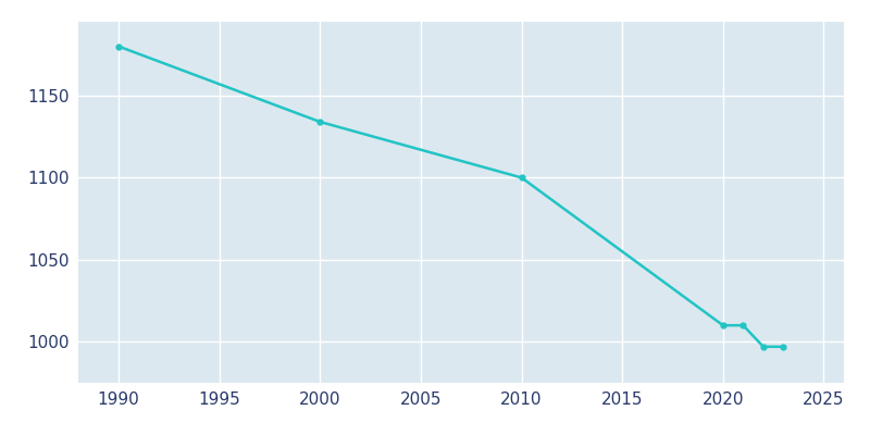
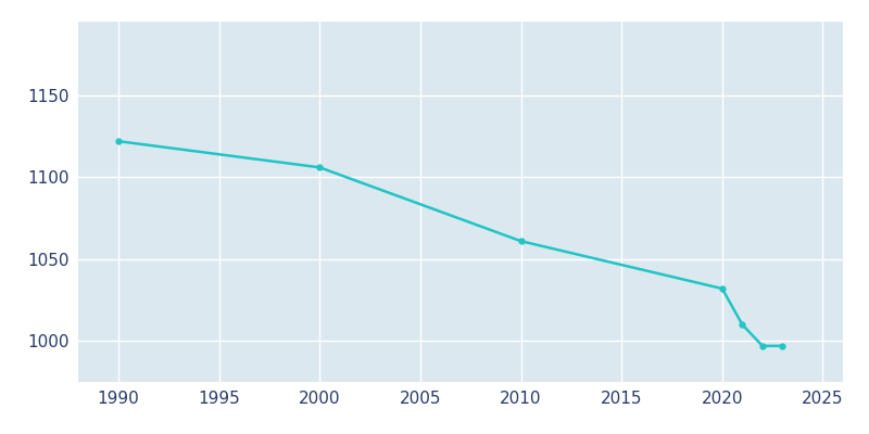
1990: 1180 -> 1122
2000: 1134 -> 1106
2010: 1100 -> 1061
2020: 1010 -> 1032
